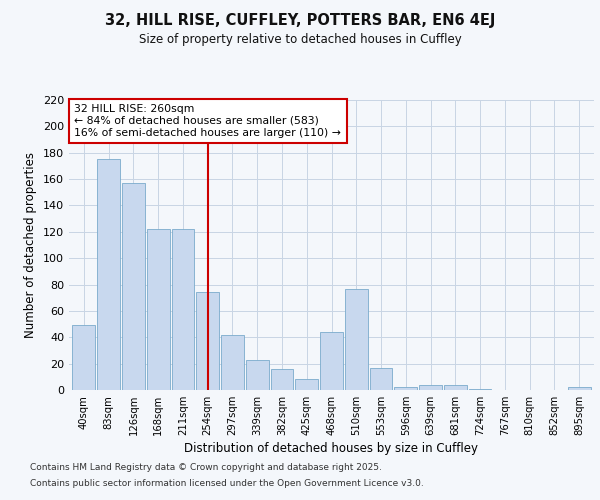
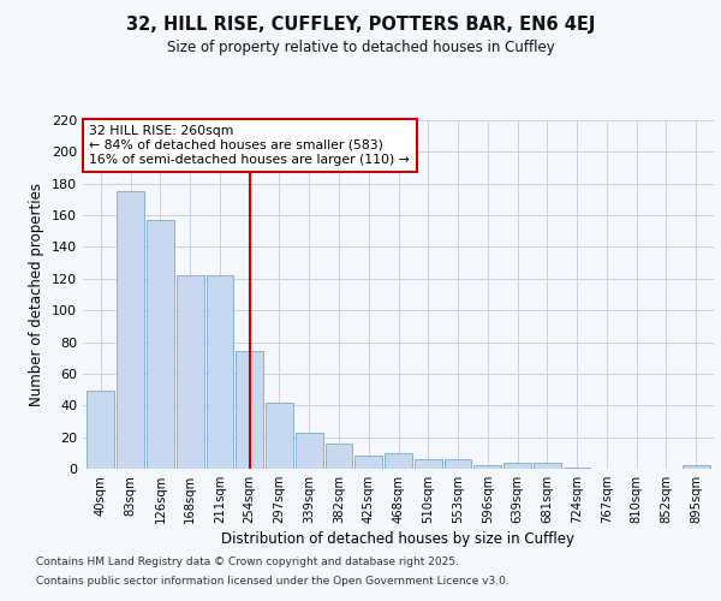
468sqm: 44 -> 10
510sqm: 77 -> 6
553sqm: 17 -> 6
